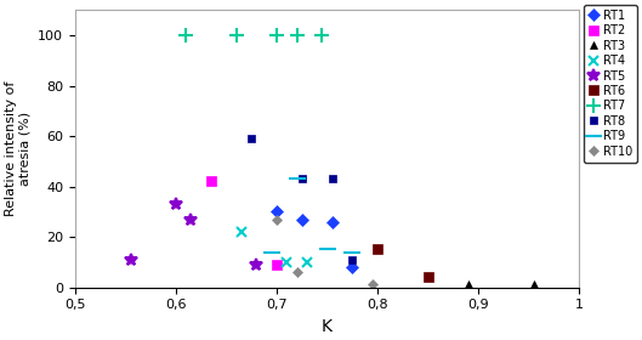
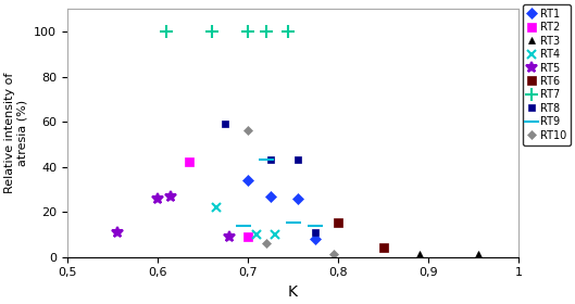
RT5/0,6: 33 -> 26
RT1/0,7: 30 -> 34
RT10/0,7: 27 -> 56
